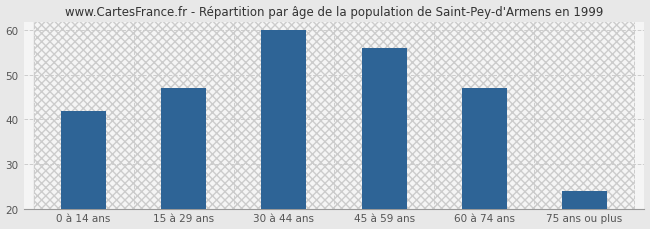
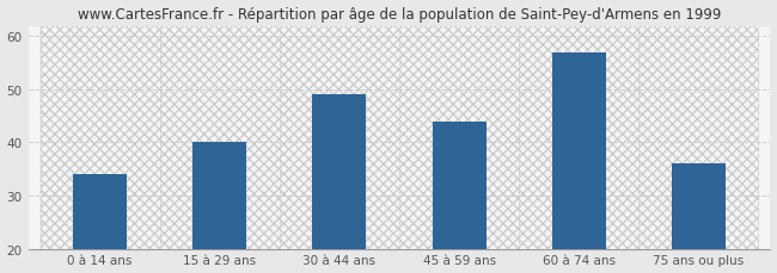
0 à 14 ans: 42 -> 34
15 à 29 ans: 47 -> 40
30 à 44 ans: 60 -> 49
45 à 59 ans: 56 -> 44
60 à 74 ans: 47 -> 57
75 ans ou plus: 24 -> 36
